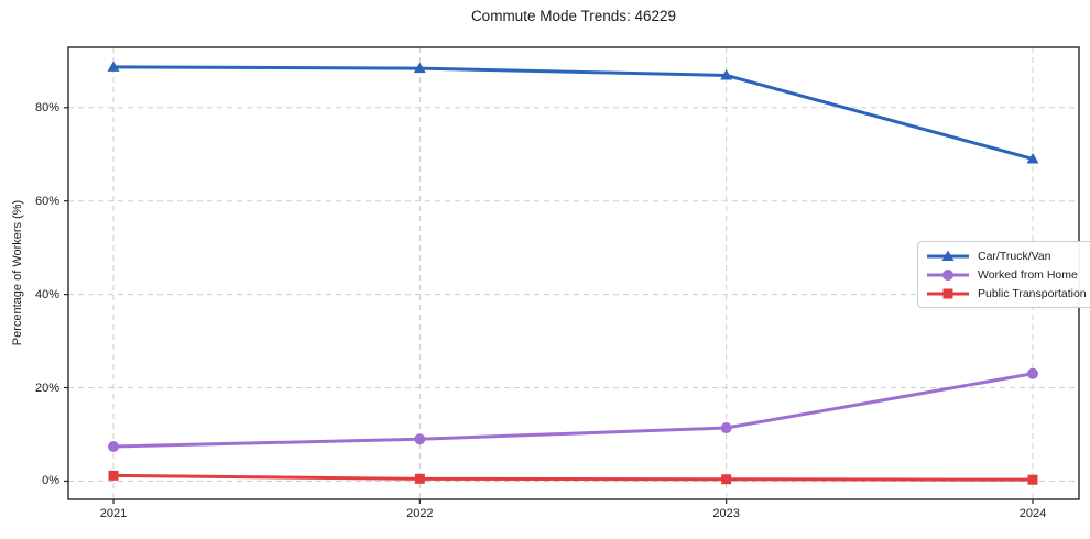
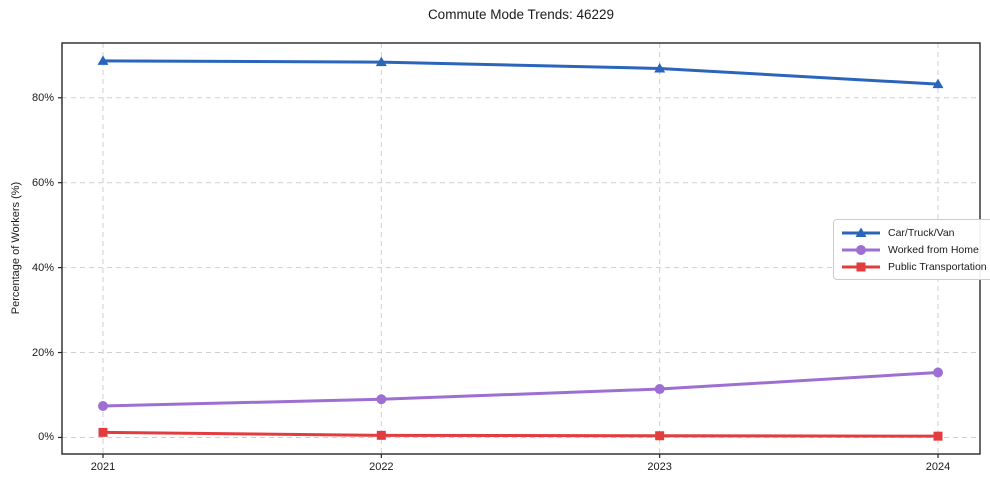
Car/Truck/Van/2024: 69% -> 83%
Worked from Home/2024: 23% -> 15%
